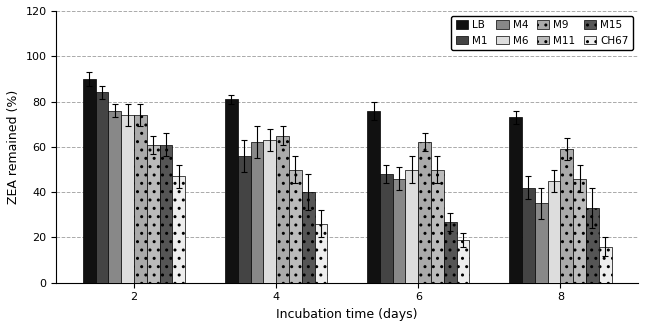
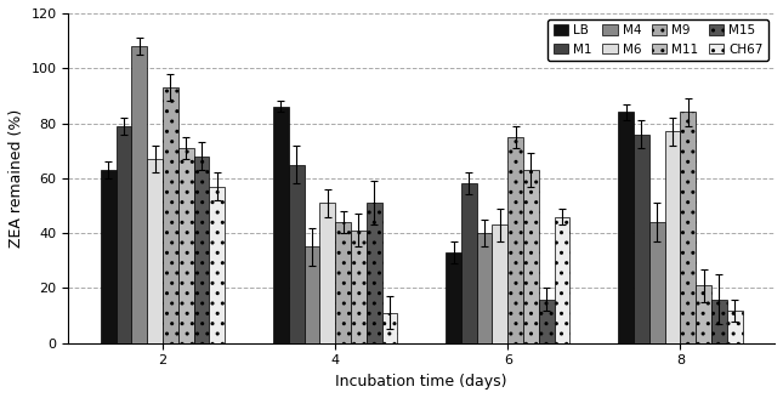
LB/2: 90 -> 63
M1/2: 84 -> 79
M4/2: 76 -> 108
M6/2: 74 -> 67
M9/2: 74 -> 93
M11/2: 61 -> 71
M15/2: 61 -> 68
CH67/2: 47 -> 57
LB/4: 81 -> 86
M1/4: 56 -> 65
M4/4: 62 -> 35
M6/4: 63 -> 51
M9/4: 65 -> 44
M11/4: 50 -> 41
M15/4: 40 -> 51
CH67/4: 26 -> 11
LB/6: 76 -> 33
M1/6: 48 -> 58
M4/6: 46 -> 40
M6/6: 50 -> 43
M9/6: 62 -> 75
M11/6: 50 -> 63
M15/6: 27 -> 16
CH67/6: 19 -> 46
LB/8: 73 -> 84
M1/8: 42 -> 76
M4/8: 35 -> 44
M6/8: 45 -> 77
M9/8: 59 -> 84
M11/8: 46 -> 21
M15/8: 33 -> 16
CH67/8: 16 -> 12
